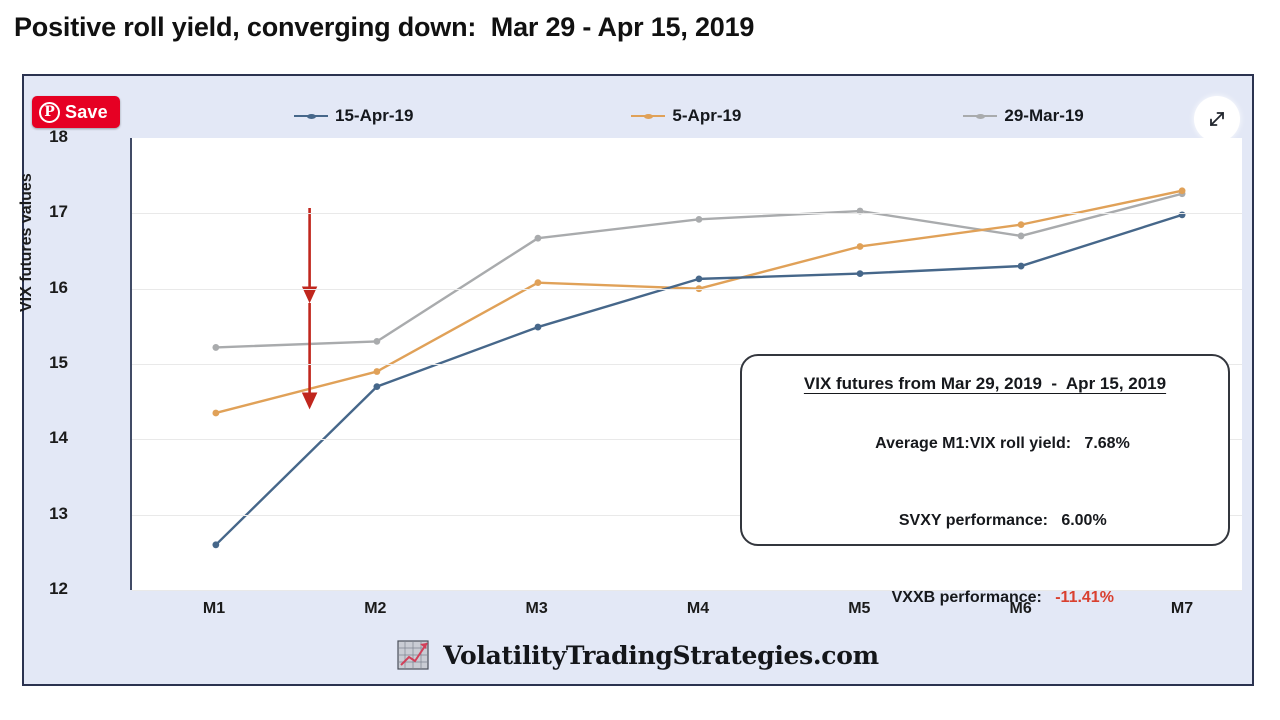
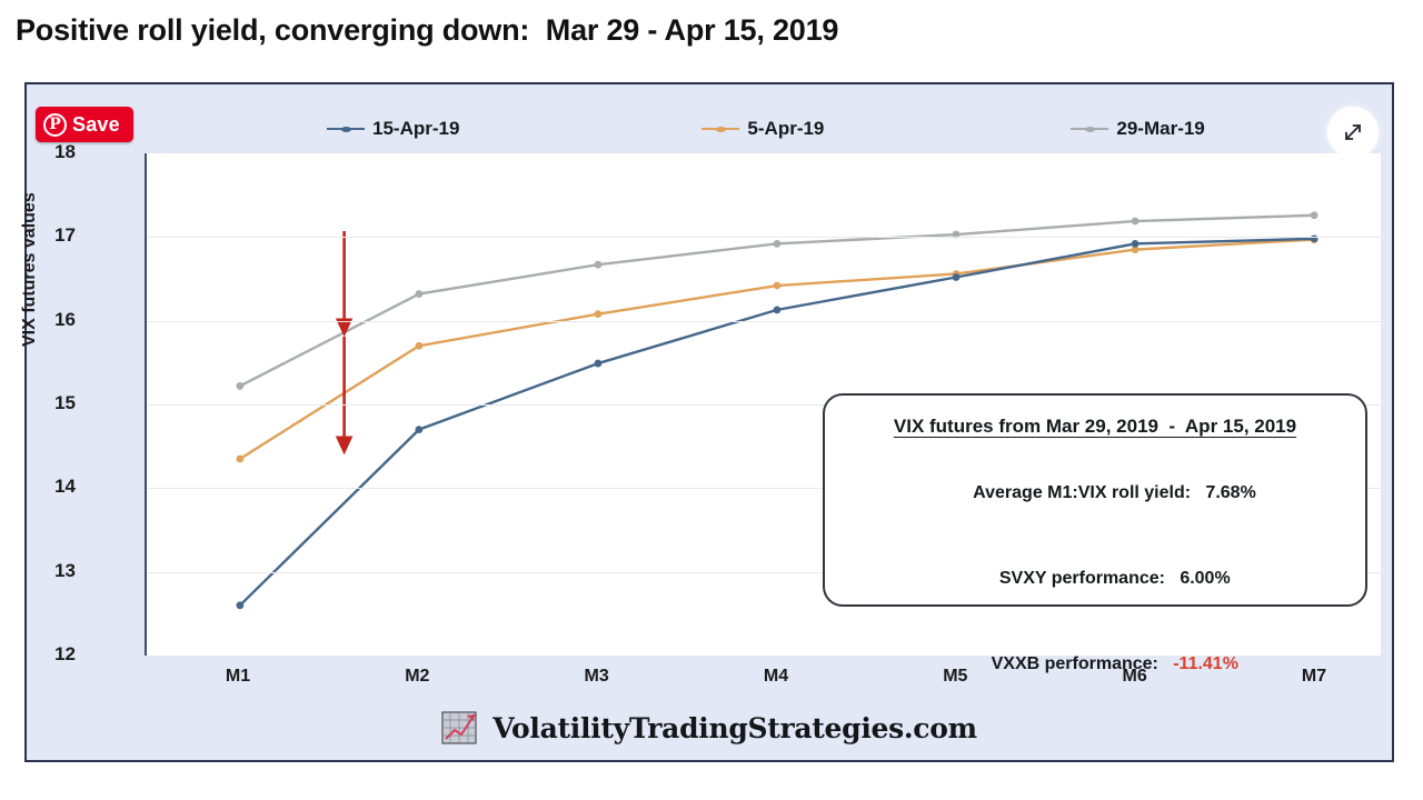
5-Apr-19/M2: 14.9 -> 15.7
29-Mar-19/M2: 15.3 -> 16.3
5-Apr-19/M4: 16.0 -> 16.4
15-Apr-19/M5: 16.2 -> 16.5
15-Apr-19/M6: 16.3 -> 16.9
29-Mar-19/M6: 16.7 -> 17.2
5-Apr-19/M7: 17.3 -> 17.0
